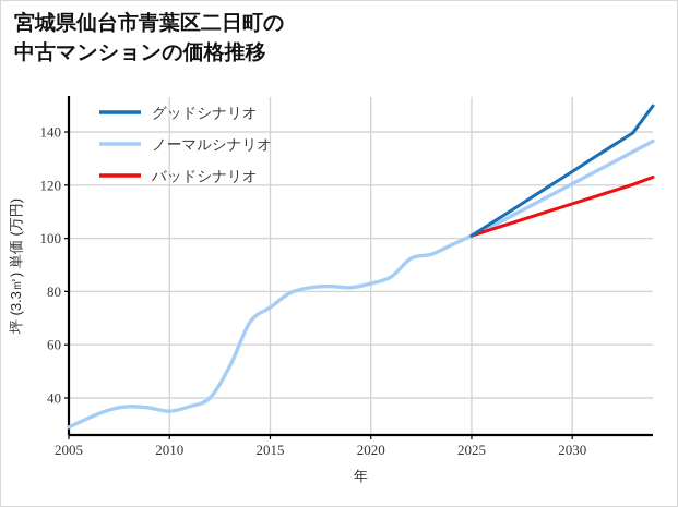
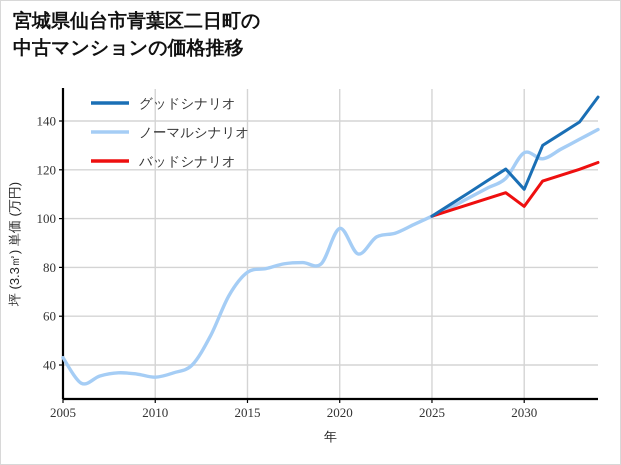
ノーマルシナリオ/2005: 29 -> 43
ノーマルシナリオ/2015: 74 -> 78
ノーマルシナリオ/2020: 83 -> 96
ノーマルシナリオ/2030: 120 -> 127
グッドシナリオ/2030: 125 -> 112
バッドシナリオ/2030: 113 -> 105
